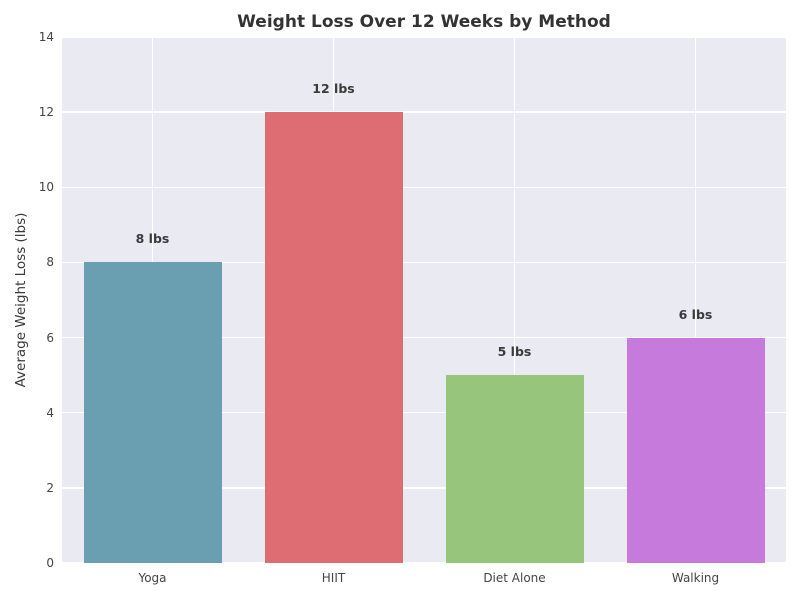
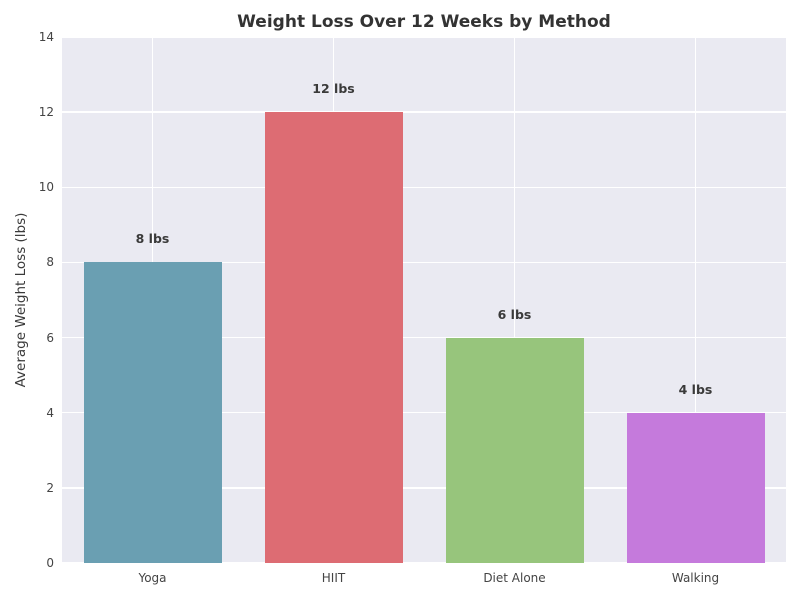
Diet Alone: 5 -> 6
Walking: 6 -> 4
